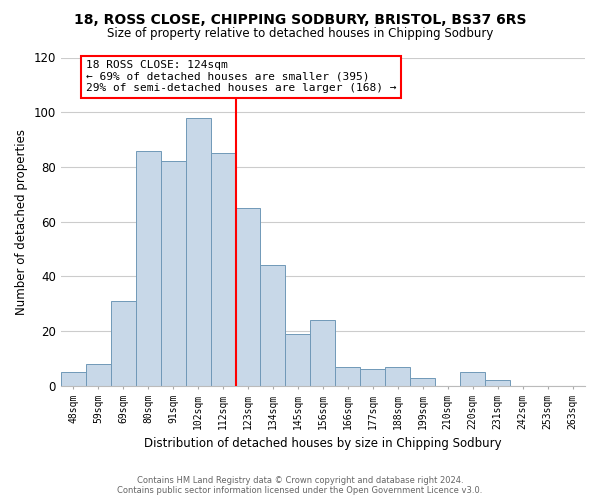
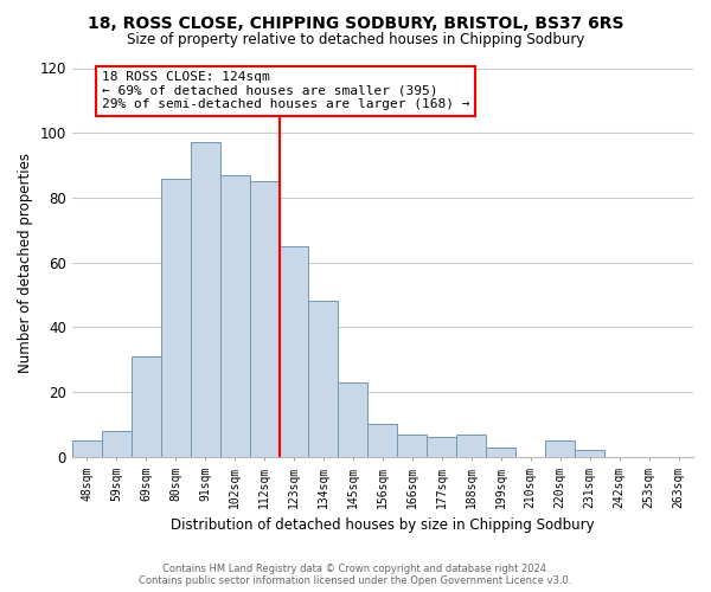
91sqm: 82 -> 97
102sqm: 98 -> 87
134sqm: 44 -> 48
145sqm: 19 -> 23
156sqm: 24 -> 10
